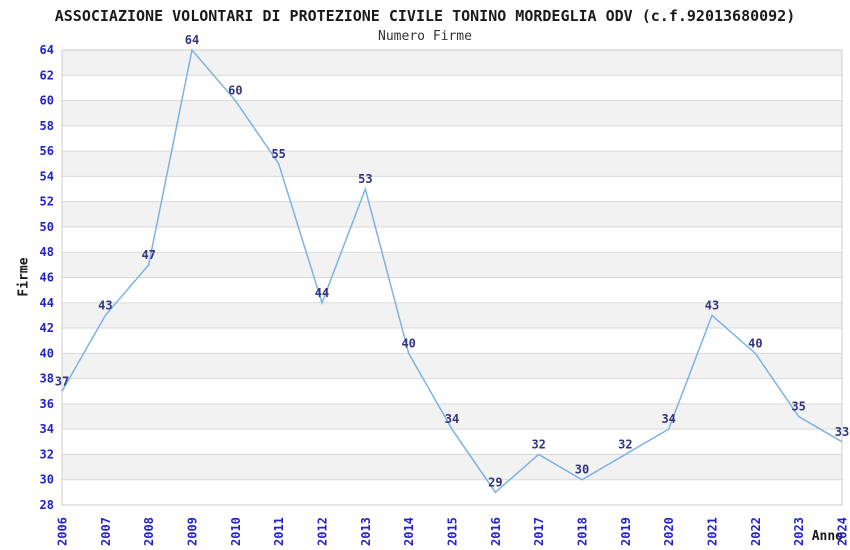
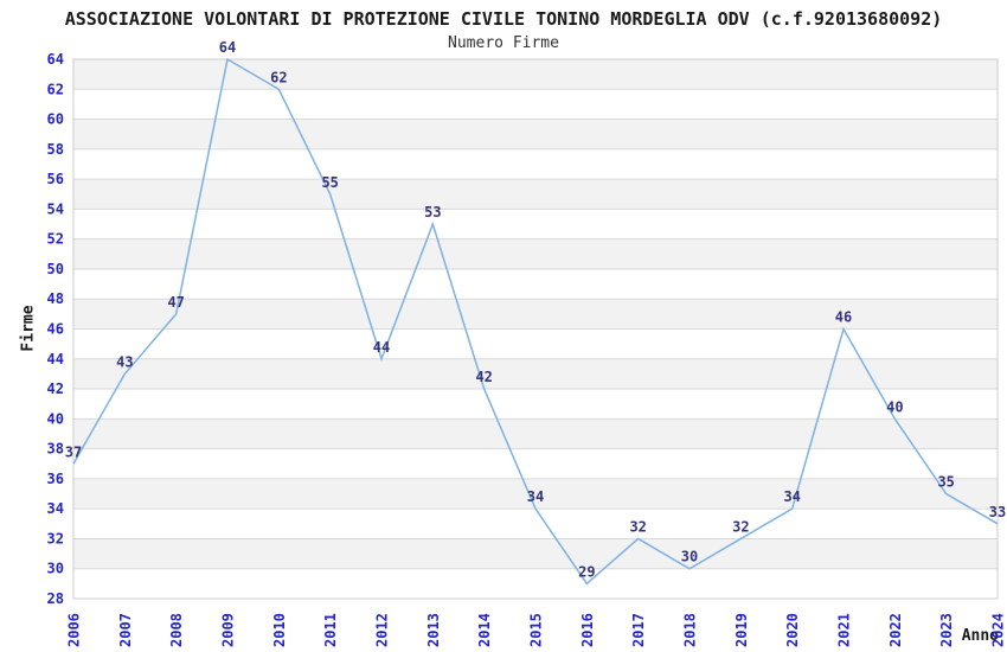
2010: 60 -> 62
2014: 40 -> 42
2021: 43 -> 46
